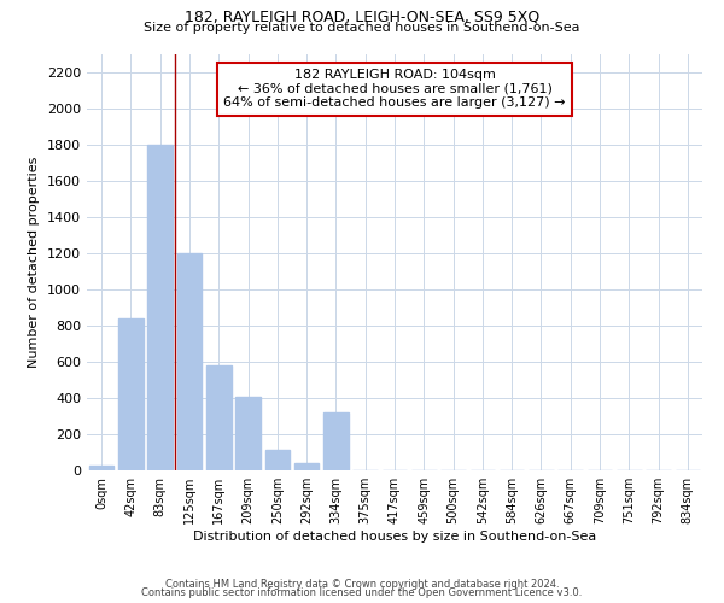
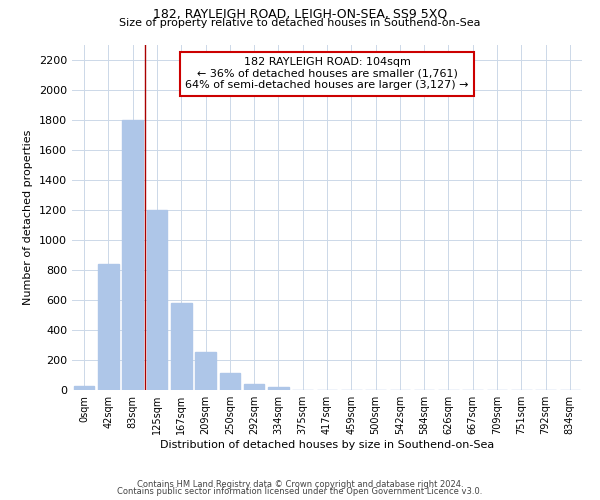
209sqm: 410 -> 260
334sqm: 320 -> 20
